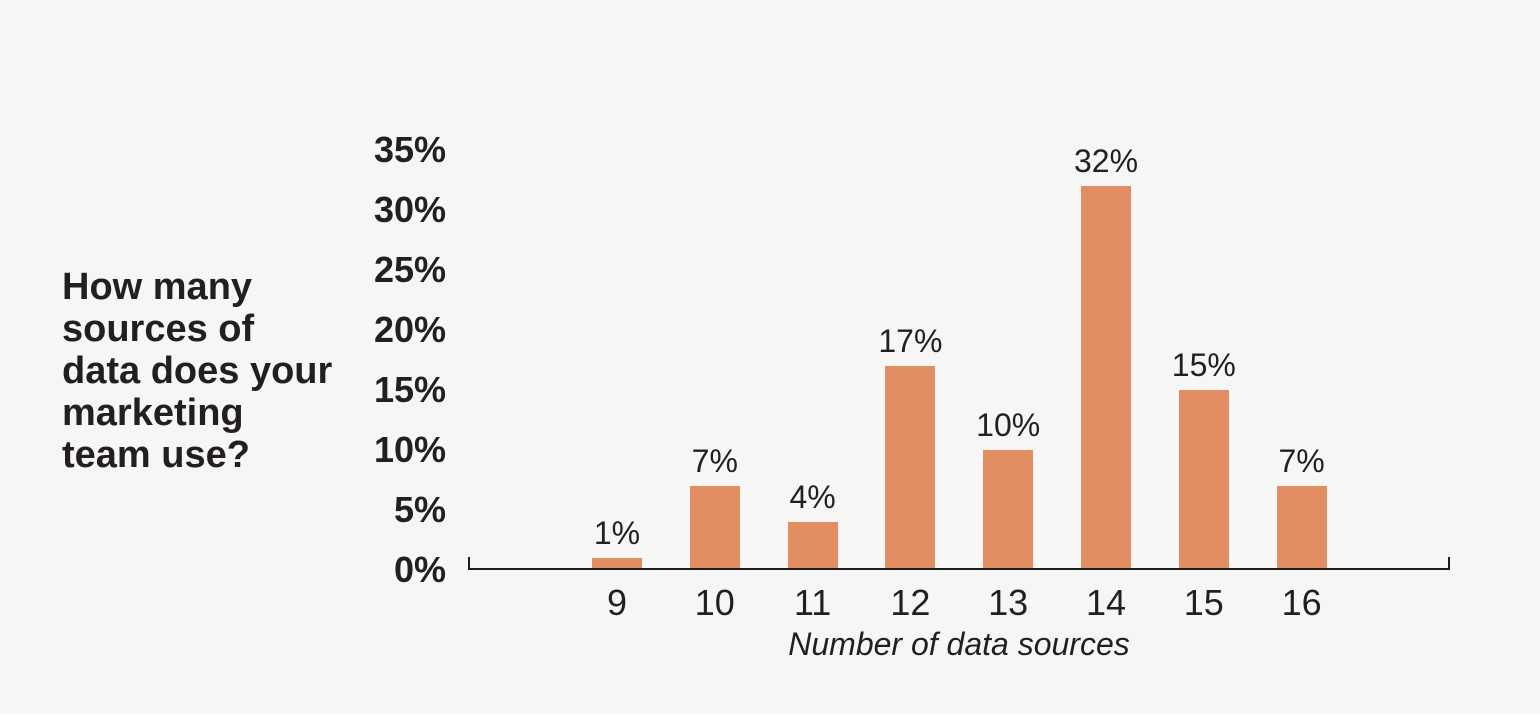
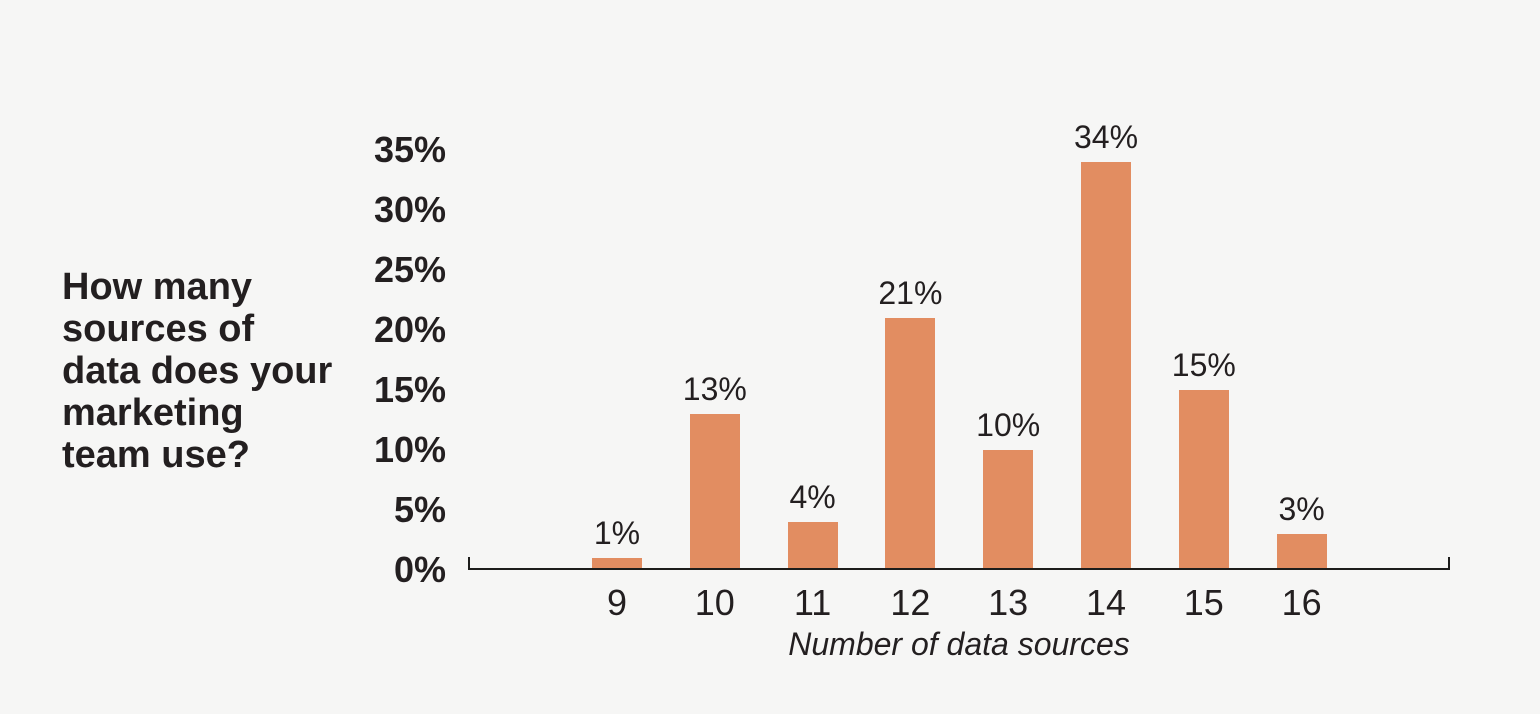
10: 7% -> 13%
12: 17% -> 21%
14: 32% -> 34%
16: 7% -> 3%
